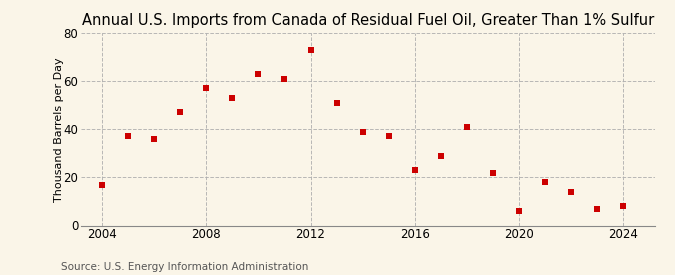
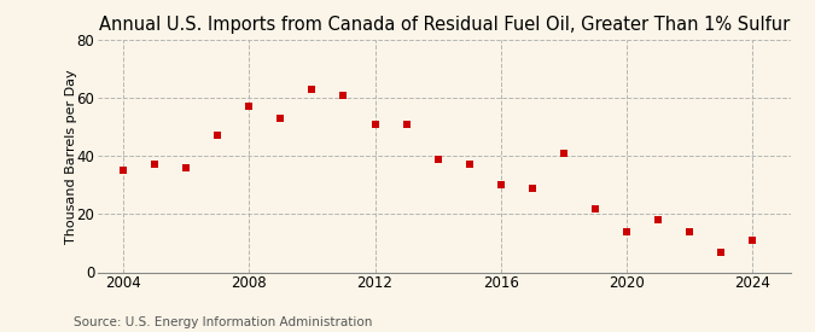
2004: 17 -> 35
2012: 73 -> 51
2016: 23 -> 30
2020: 6 -> 14
2024: 8 -> 11
